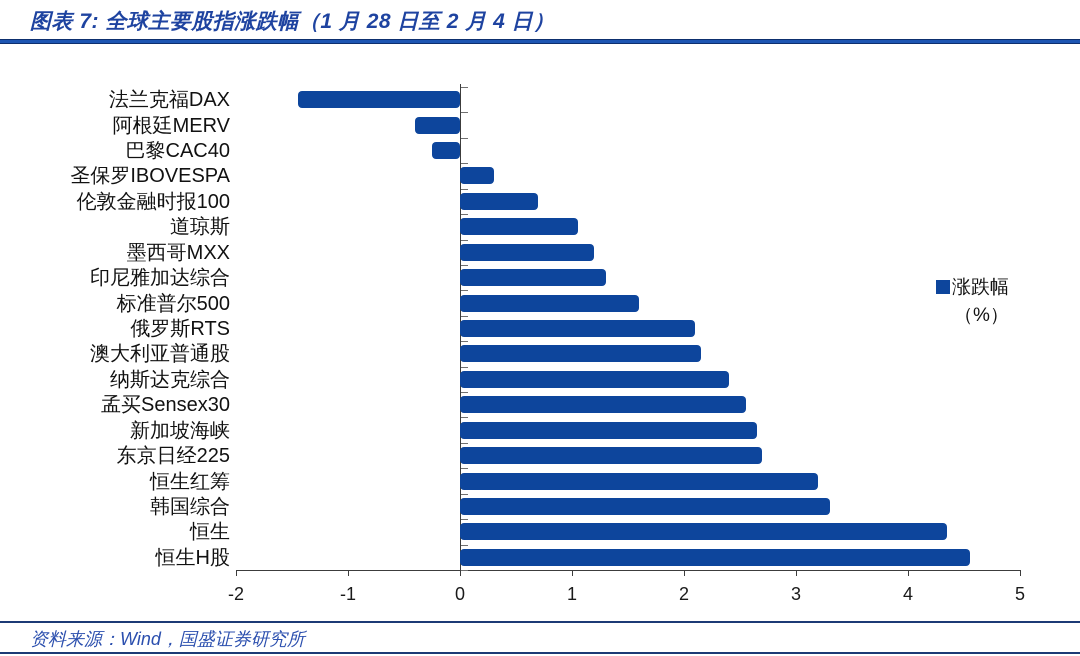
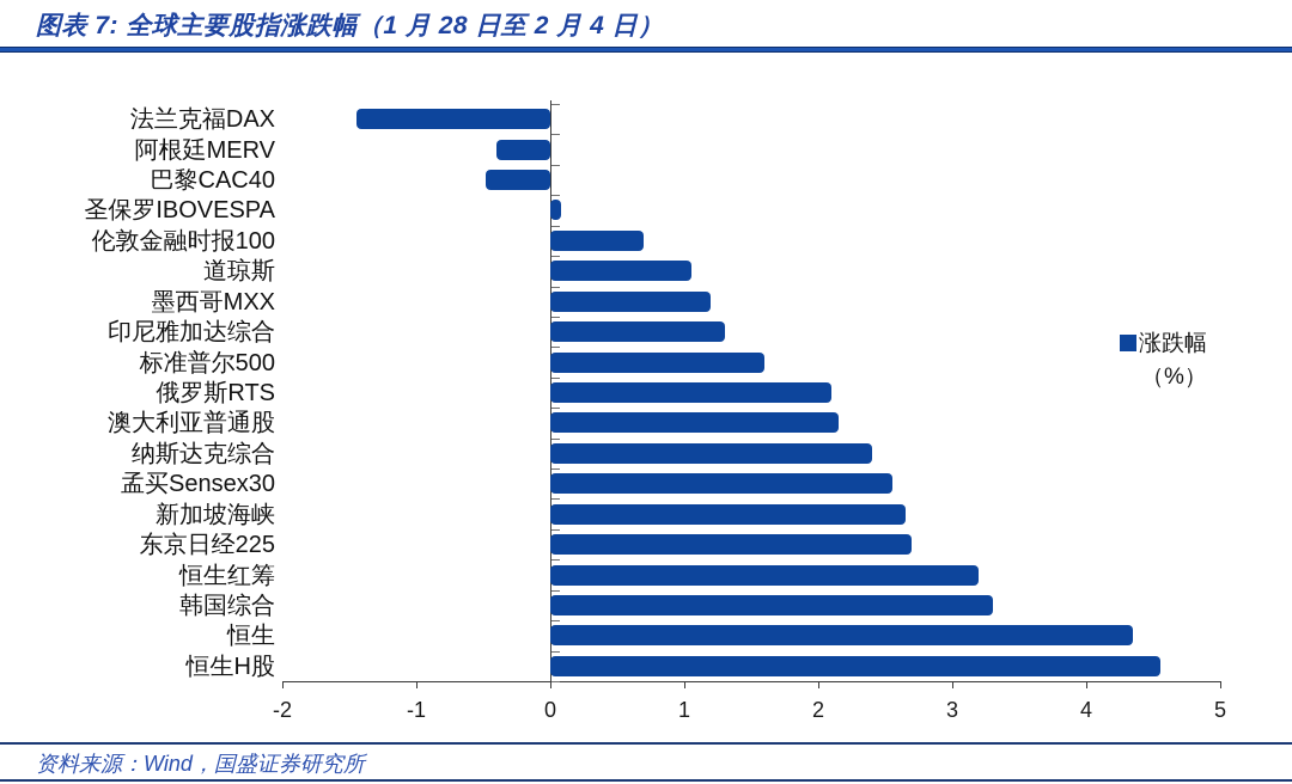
巴黎CAC40: -0.25 -> -0.48
圣保罗IBOVESPA: 0.30 -> 0.08
